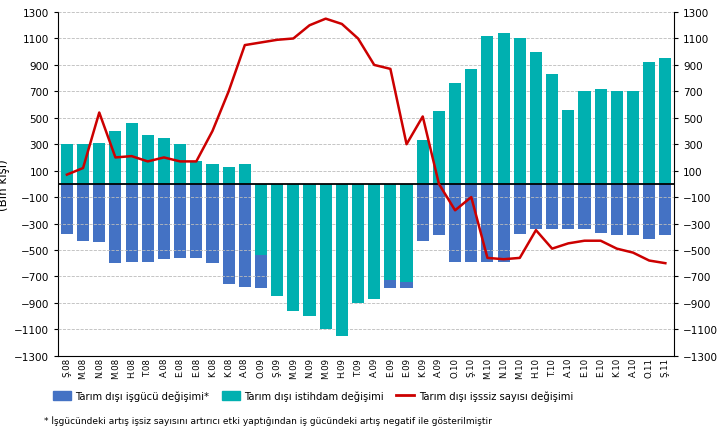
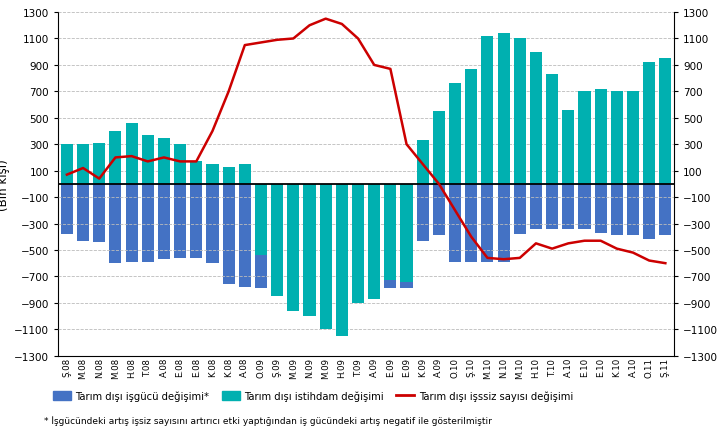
Tarım dışı işssiz sayısı değişimi/N.08: 540 -> 40
Tarım dışı işssiz sayısı değişimi/K.09: 510 -> 150
Tarım dışı işssiz sayısı değişimi/Ş.10: -100 -> -400
Tarım dışı işssiz sayısı değişimi/H.10: -350 -> -450
